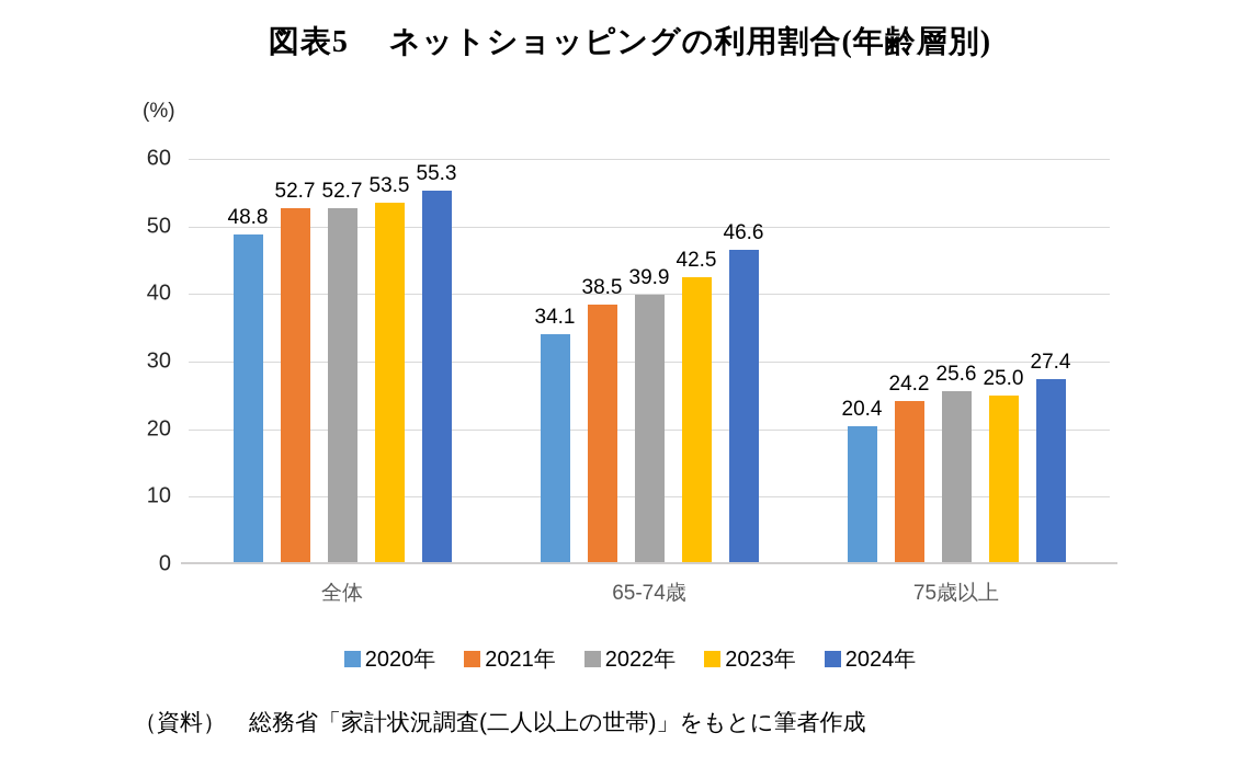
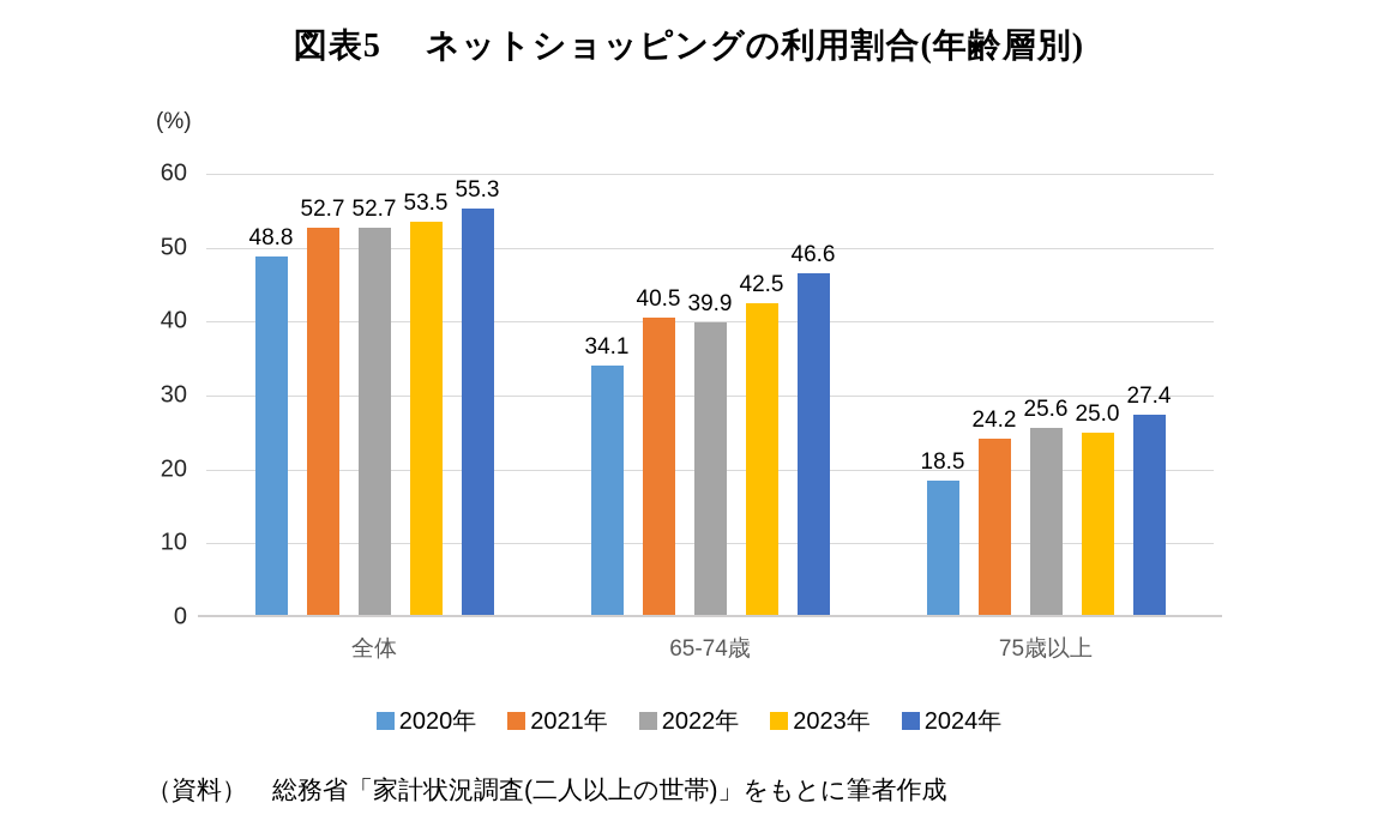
2021年/65-74歳: 38.5 -> 40.5
2020年/75歳以上: 20.4 -> 18.5
